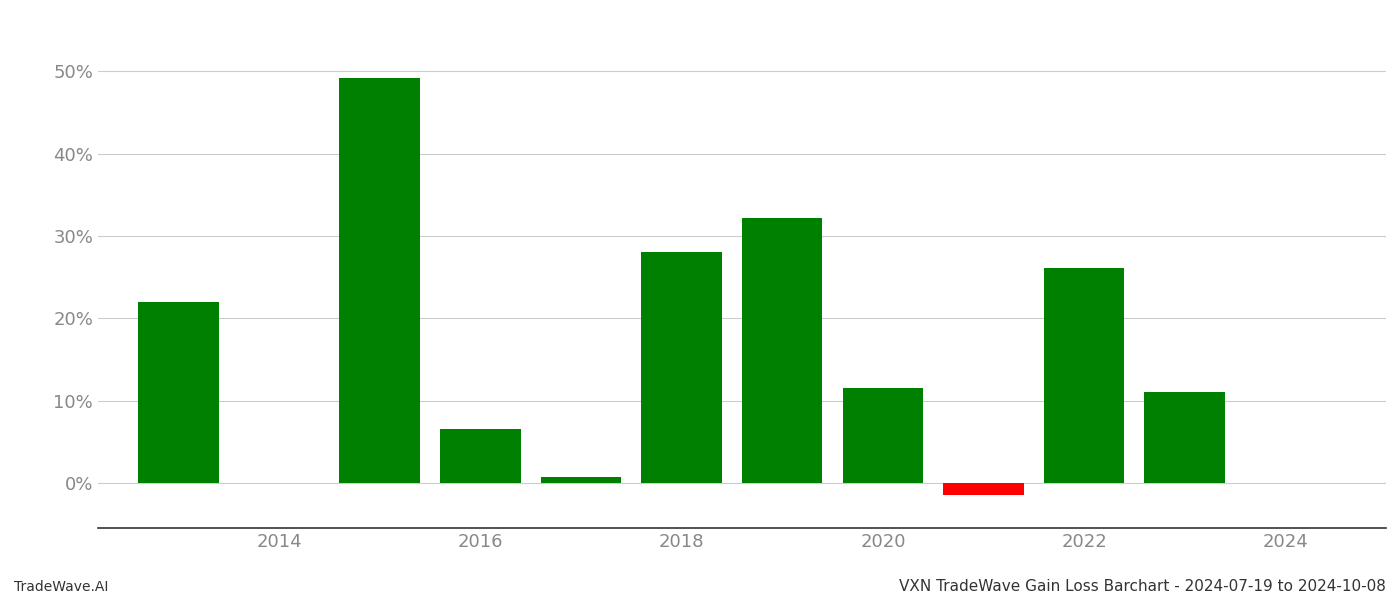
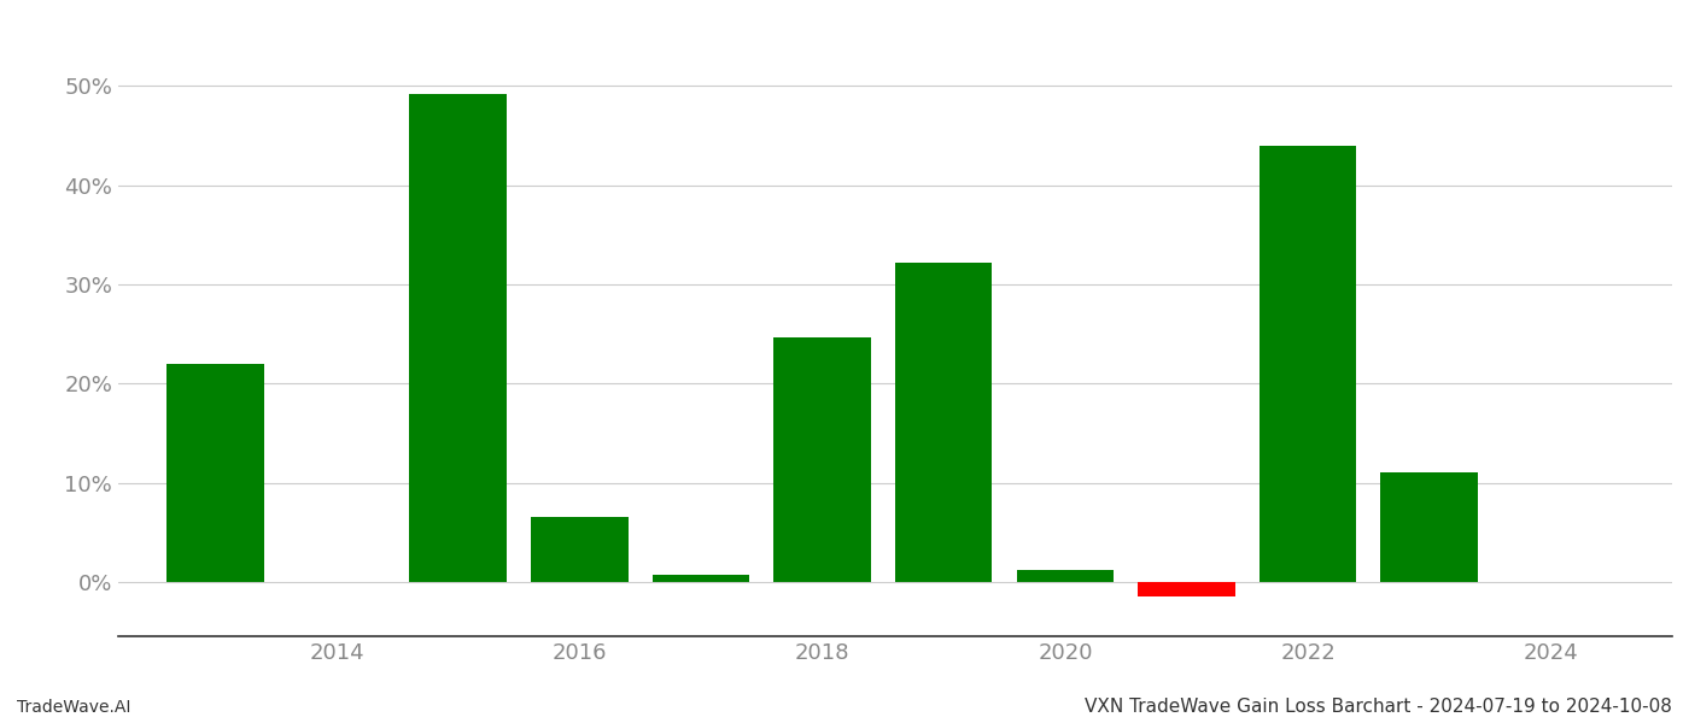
2018: 28.0% -> 24.6%
2020: 11.5% -> 1.2%
2022: 26.1% -> 44.0%
